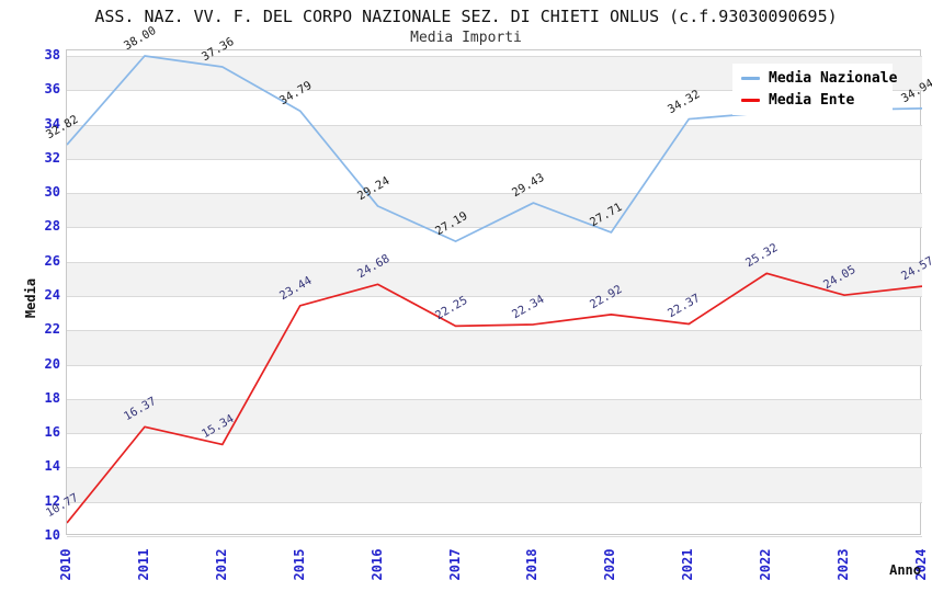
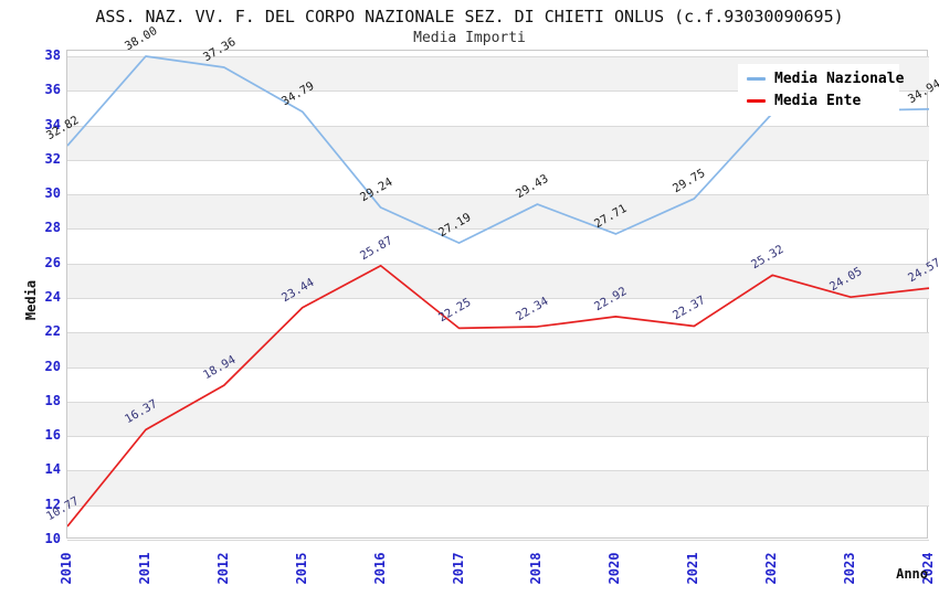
Media Ente/2012: 15.34 -> 18.94
Media Ente/2016: 24.68 -> 25.87
Media Nazionale/2021: 34.32 -> 29.75
